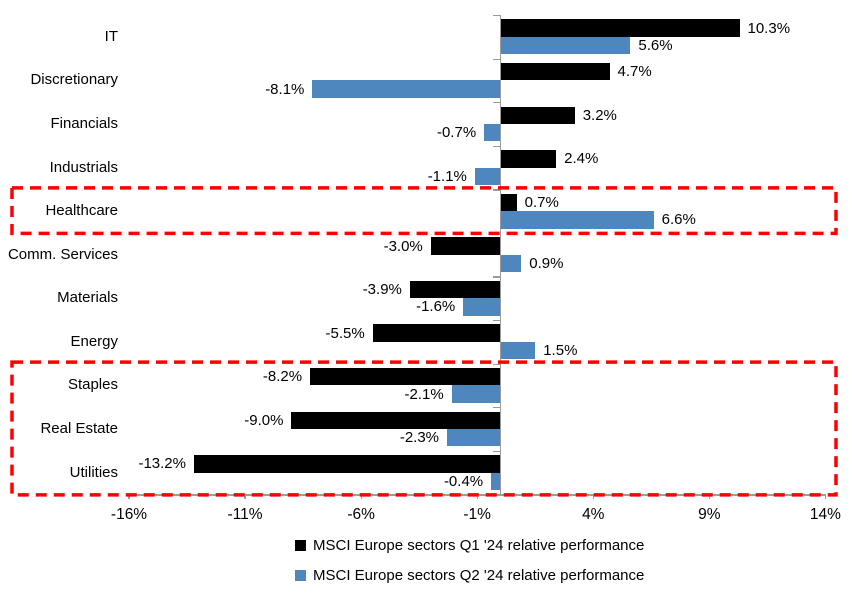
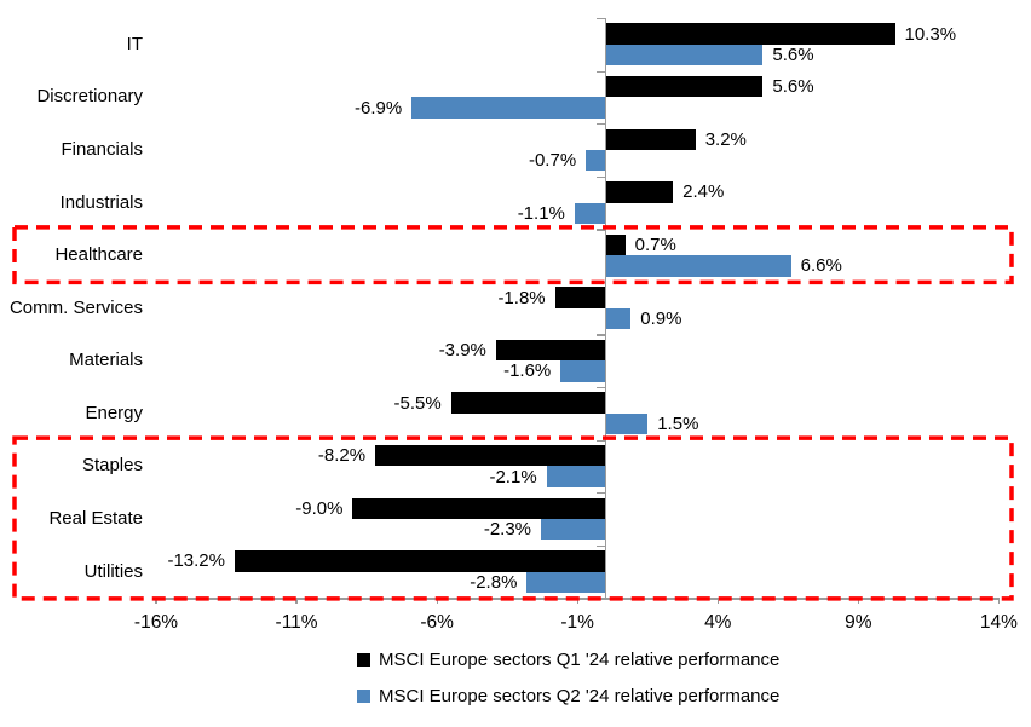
MSCI Europe sectors Q1 '24 relative performance/Discretionary: 4.7% -> 5.6%
MSCI Europe sectors Q2 '24 relative performance/Discretionary: -8.1% -> -6.9%
MSCI Europe sectors Q1 '24 relative performance/Comm. Services: -3.0% -> -1.8%
MSCI Europe sectors Q2 '24 relative performance/Utilities: -0.4% -> -2.8%
